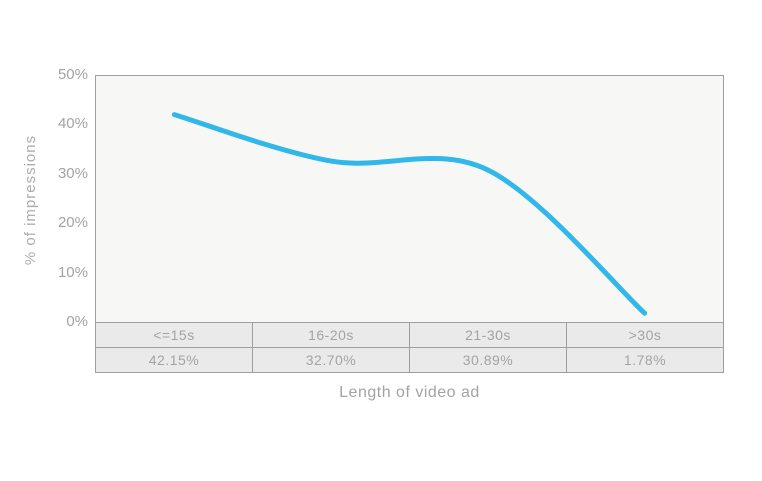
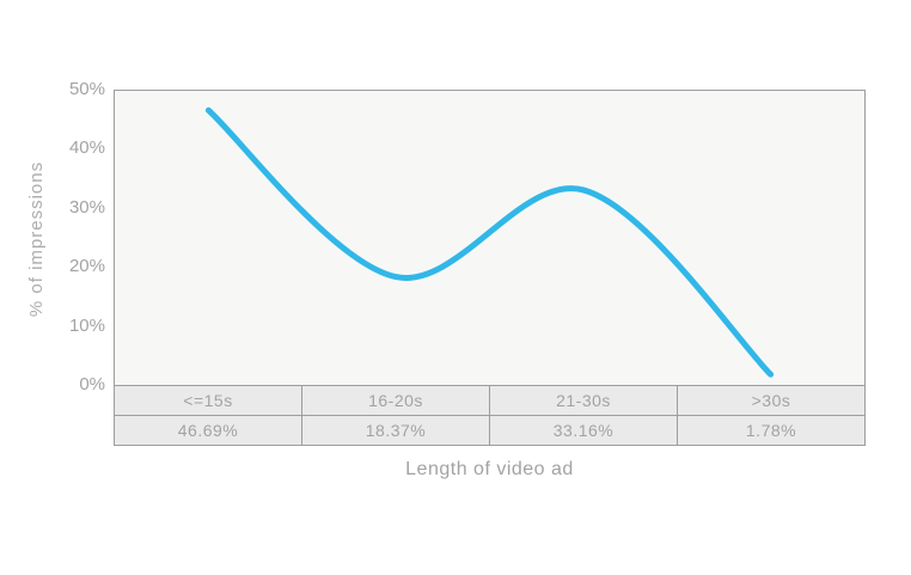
<=15s: 42.15% -> 46.69%
16-20s: 32.70% -> 18.37%
21-30s: 30.89% -> 33.16%
